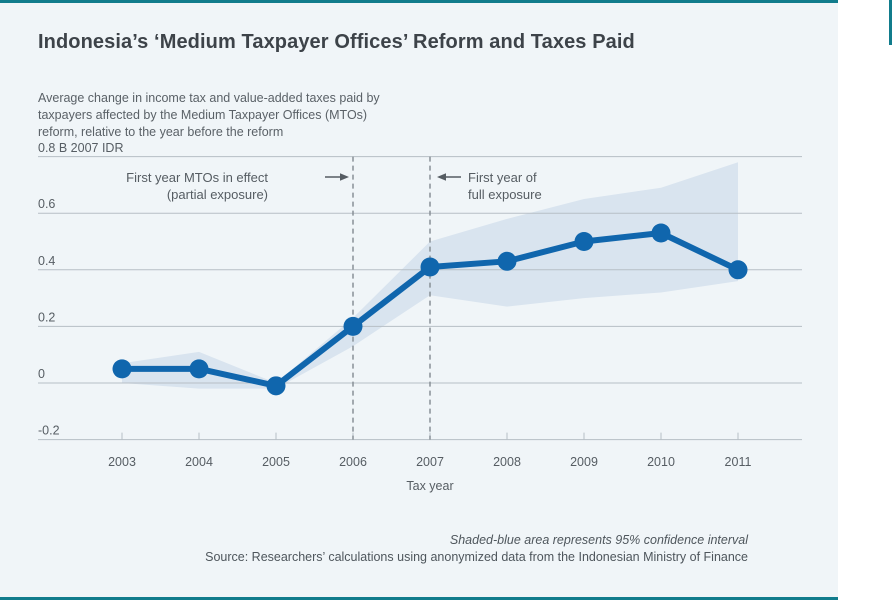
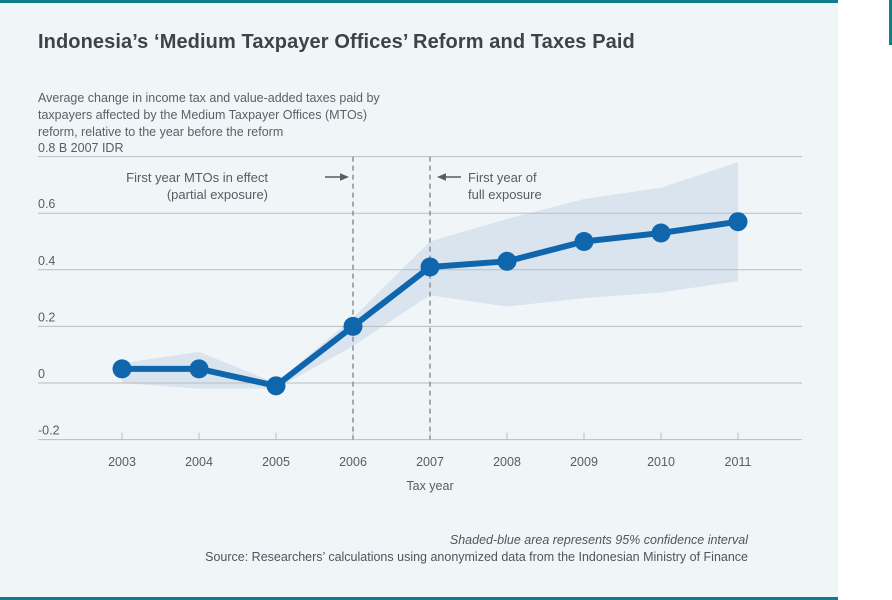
2011: 0.40 -> 0.57
